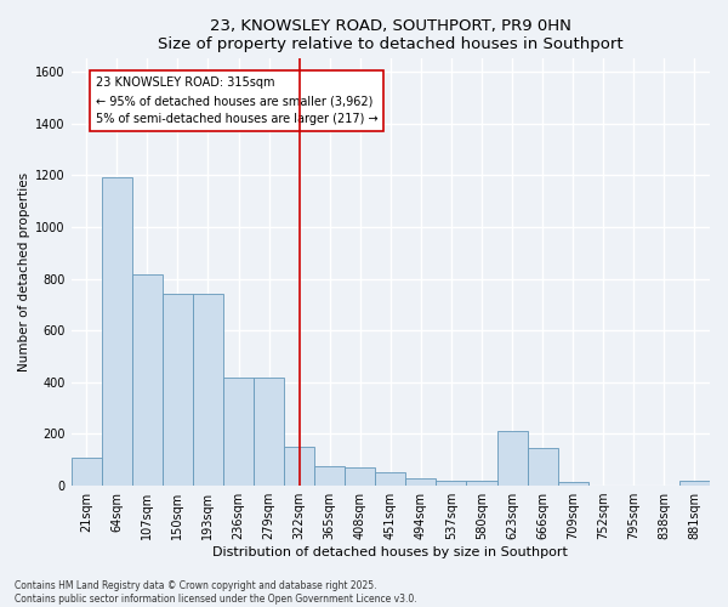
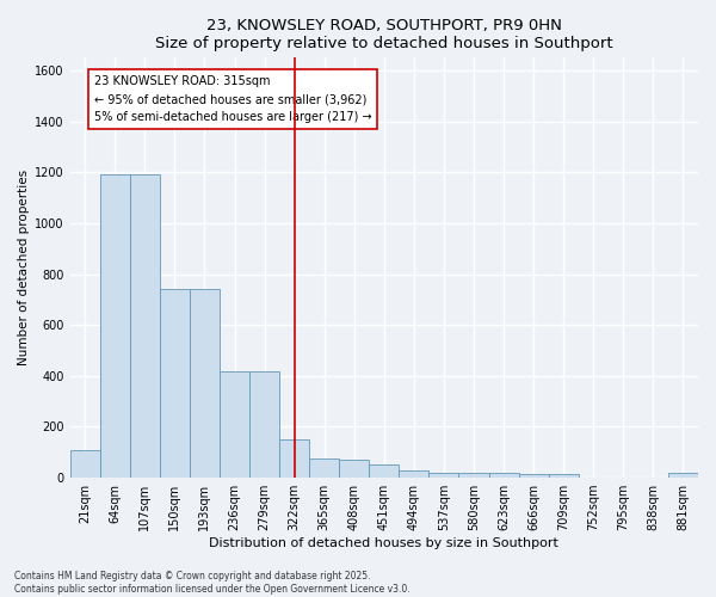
107sqm: 815 -> 1190
623sqm: 210 -> 18
666sqm: 145 -> 15
